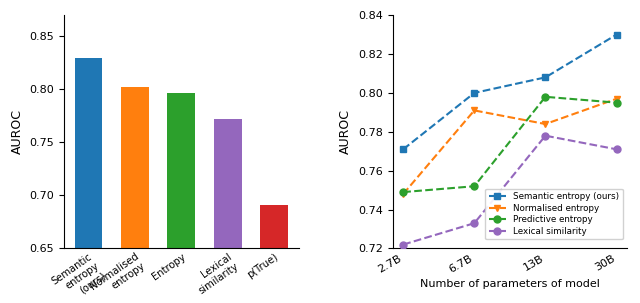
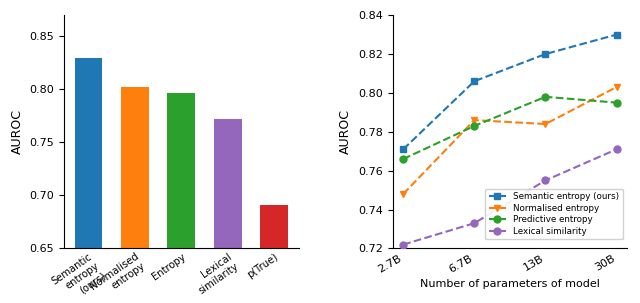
Predictive entropy/2.7B: 0.749 -> 0.766
Semantic entropy (ours)/6.7B: 0.800 -> 0.806
Normalised entropy/6.7B: 0.791 -> 0.786
Predictive entropy/6.7B: 0.752 -> 0.783
Semantic entropy (ours)/13B: 0.808 -> 0.820
Lexical similarity/13B: 0.778 -> 0.755
Normalised entropy/30B: 0.797 -> 0.803
